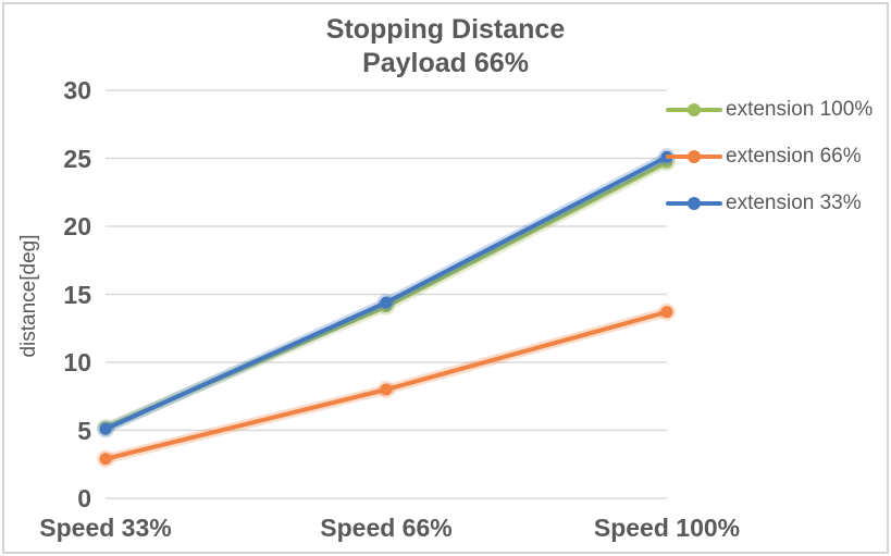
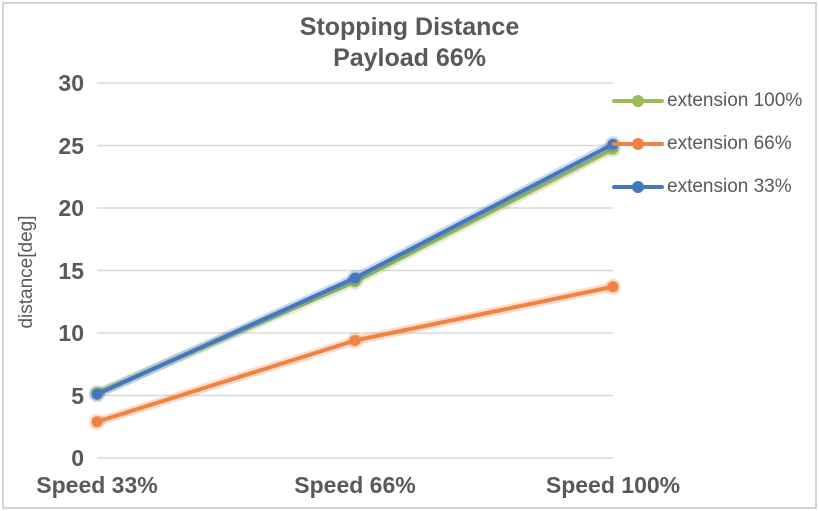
extension 66%/Speed 66%: 8.0 -> 9.4
